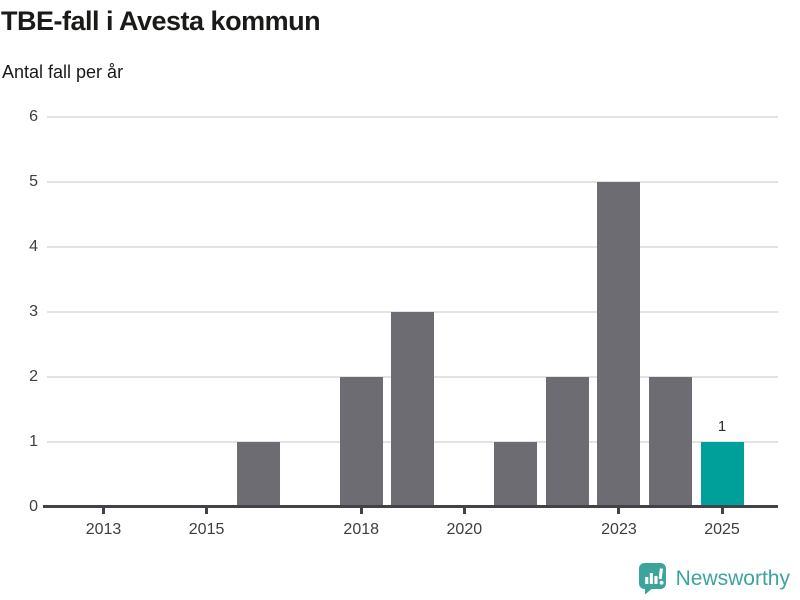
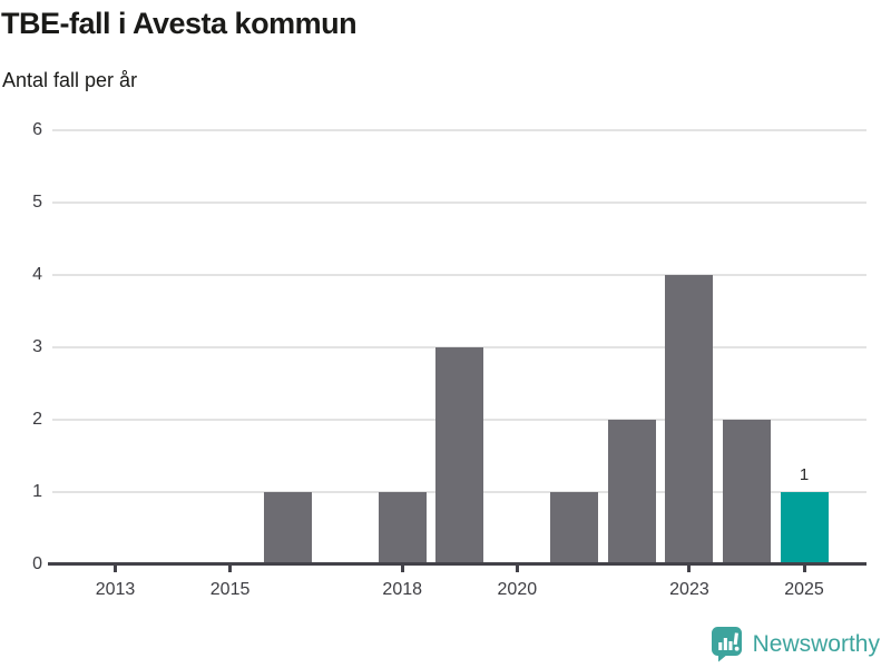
2018: 2 -> 1
2023: 5 -> 4
